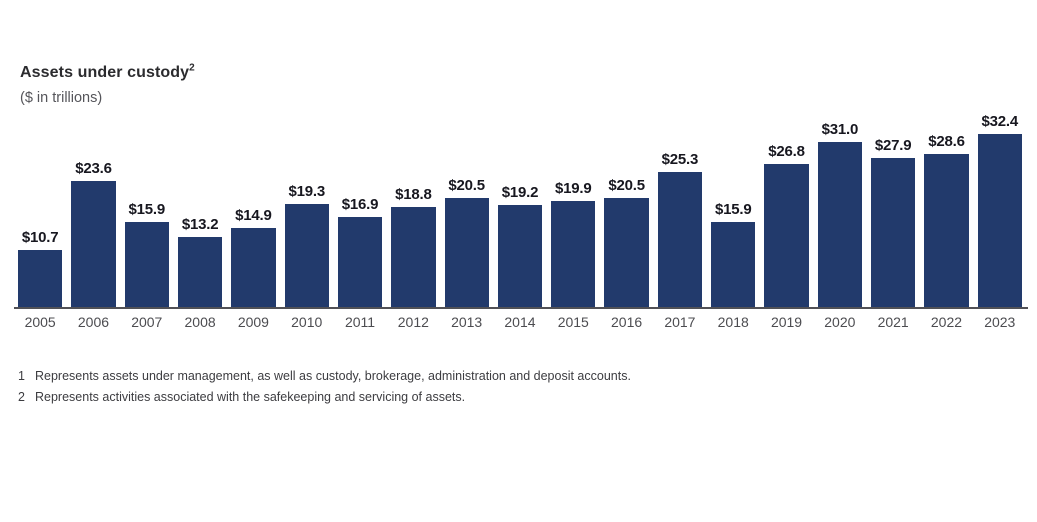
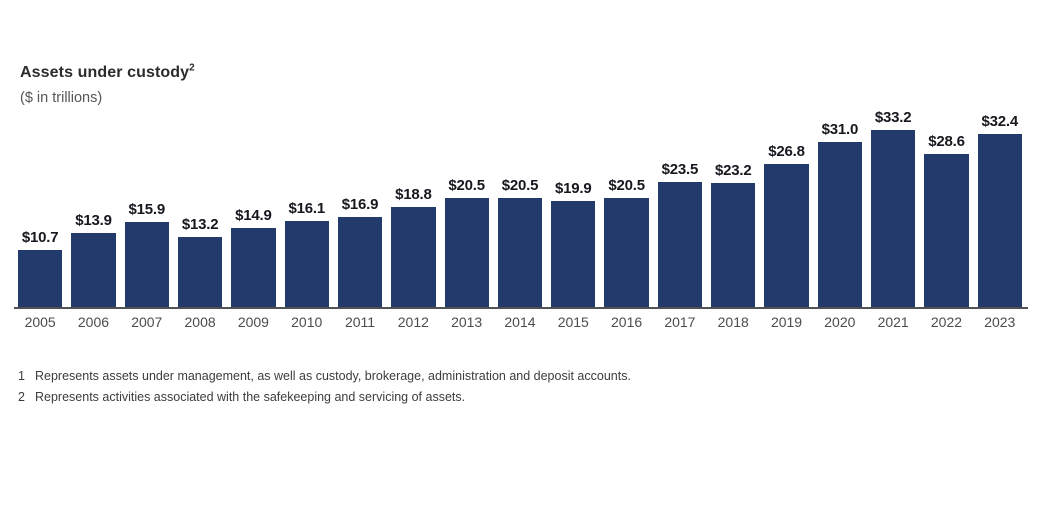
2006: $23.6 -> $13.9
2010: $19.3 -> $16.1
2014: $19.2 -> $20.5
2017: $25.3 -> $23.5
2018: $15.9 -> $23.2
2021: $27.9 -> $33.2
